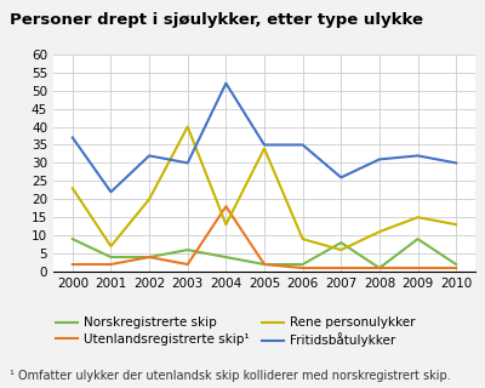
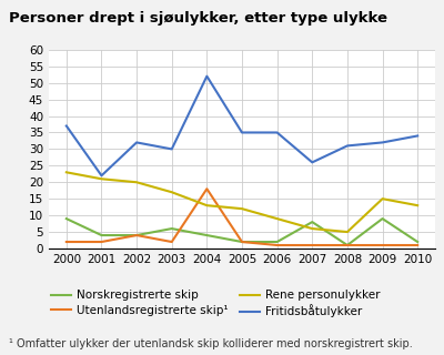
Rene personulykker/2001: 7 -> 21
Rene personulykker/2003: 40 -> 17
Rene personulykker/2005: 34 -> 12
Rene personulykker/2008: 11 -> 5
Fritidsbåtulykker/2010: 30 -> 34
